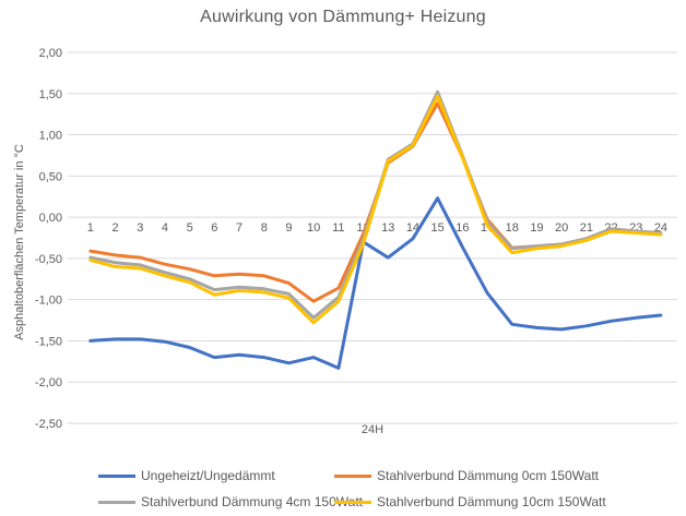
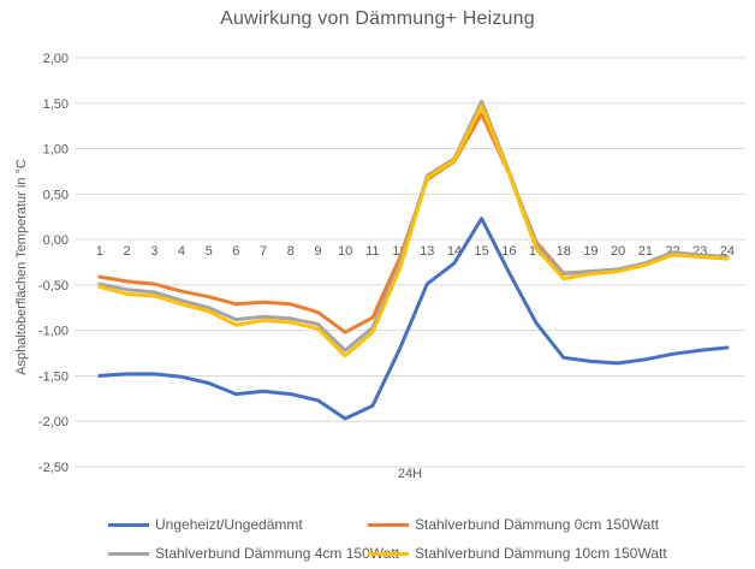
Ungeheizt/Ungedämmt/10: -1,7 -> -2,0
Ungeheizt/Ungedämmt/12: -0,3 -> -1,2
